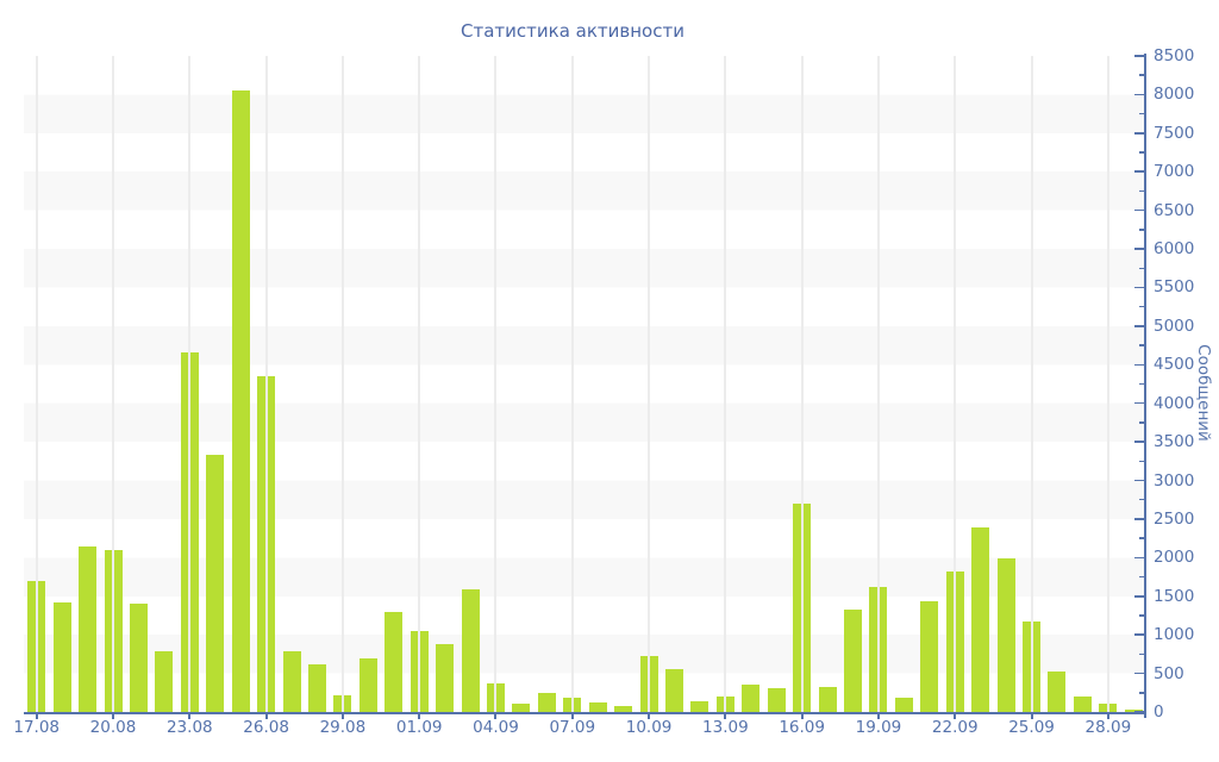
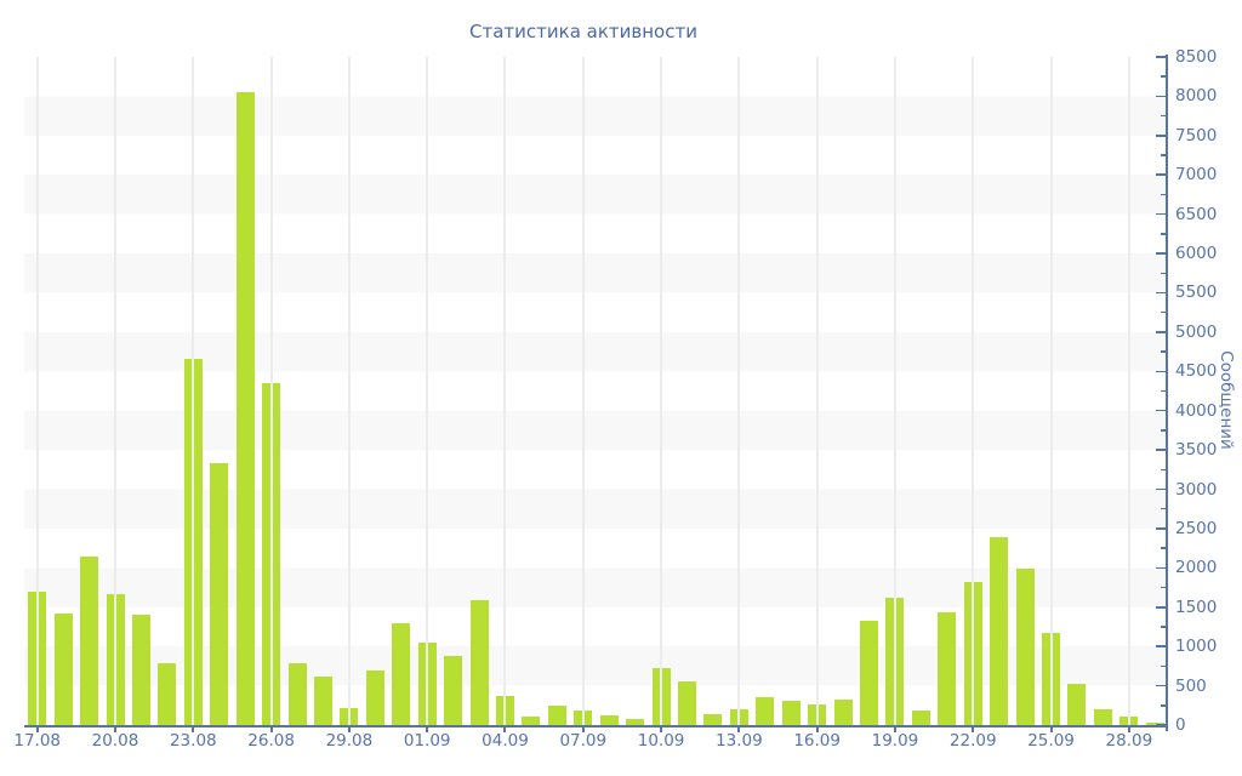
20.08: 2100 -> 1700
16.09: 2700 -> 300
